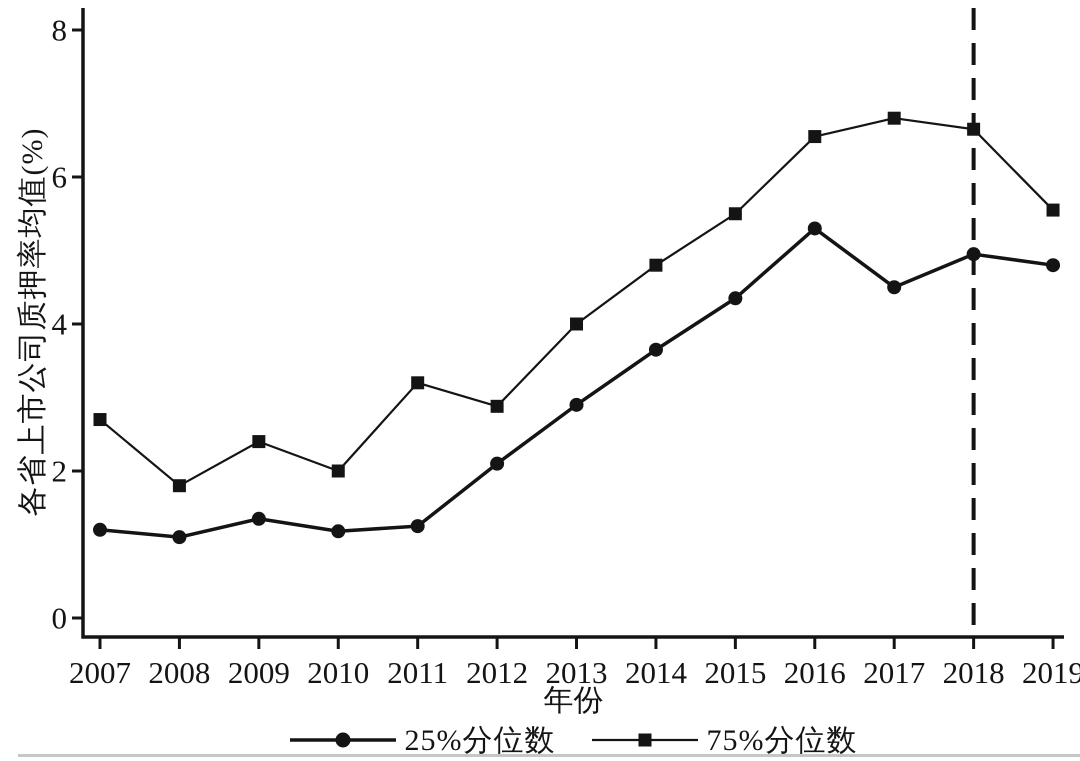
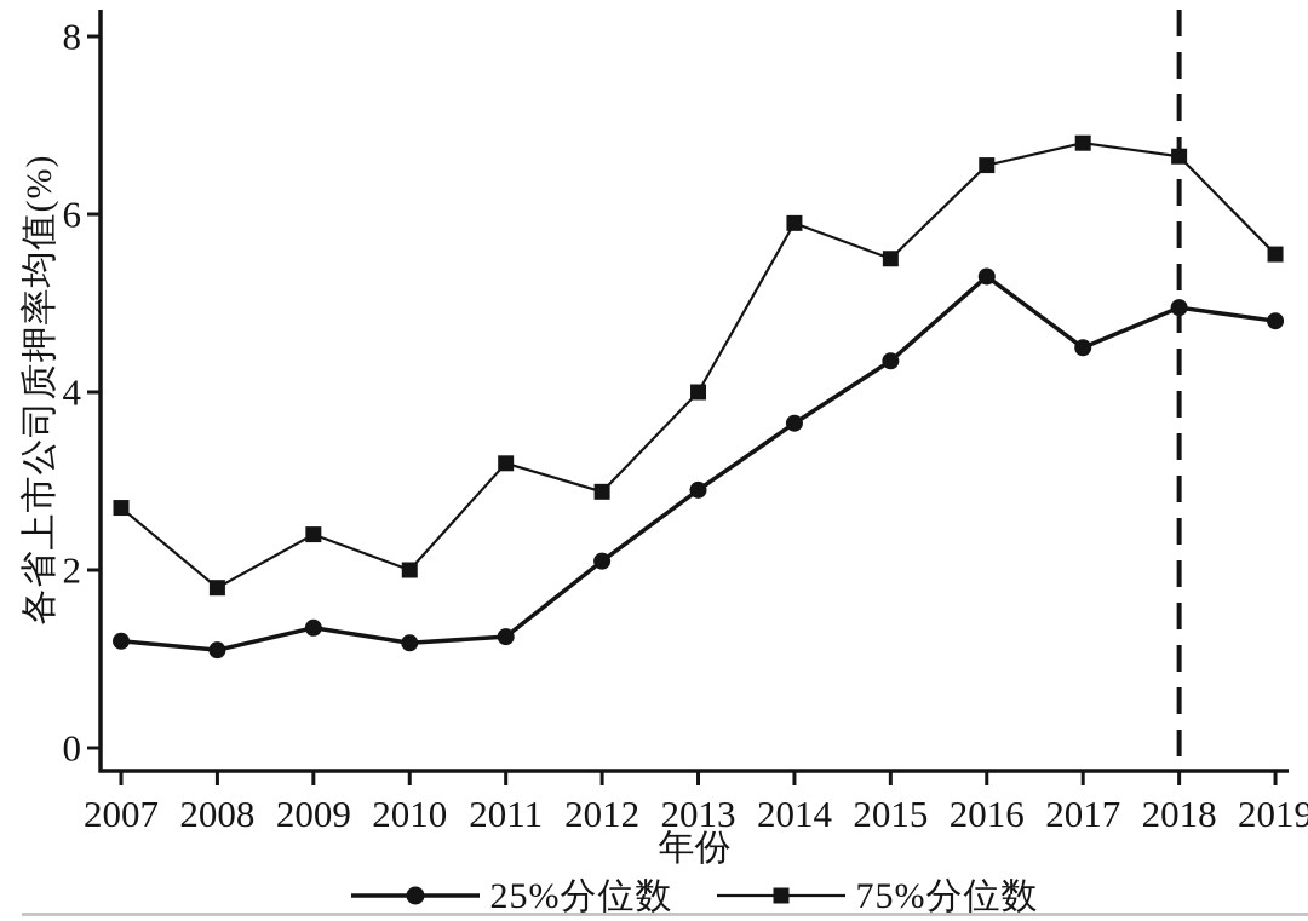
75%分位数/2014: 4.8 -> 5.9
